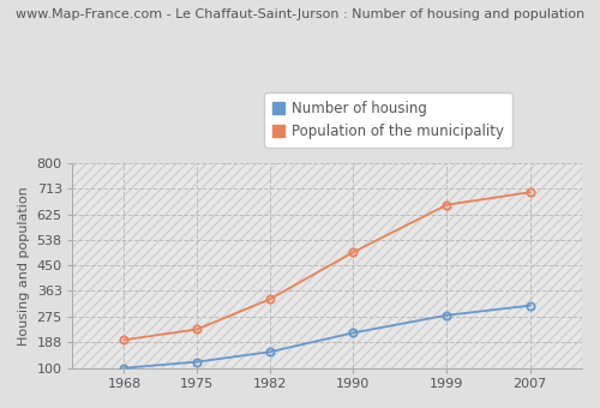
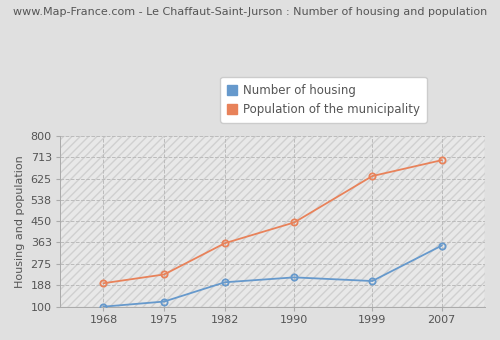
Number of housing/1982: 155 -> 200
Population of the municipality/1982: 335 -> 360
Population of the municipality/1990: 495 -> 445
Number of housing/1999: 280 -> 205
Population of the municipality/1999: 657 -> 635
Number of housing/2007: 313 -> 350
